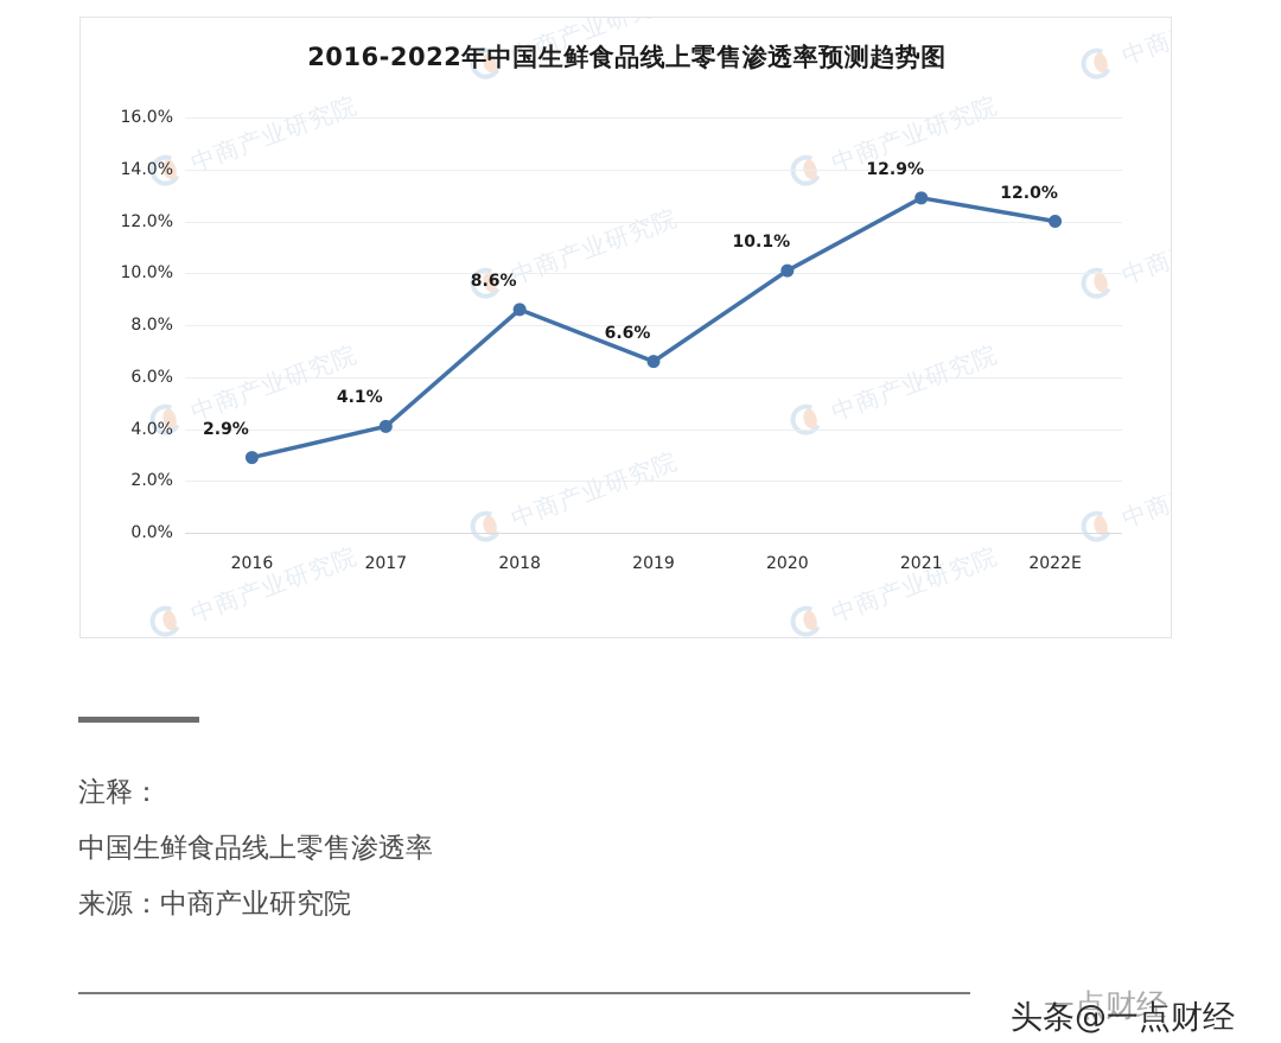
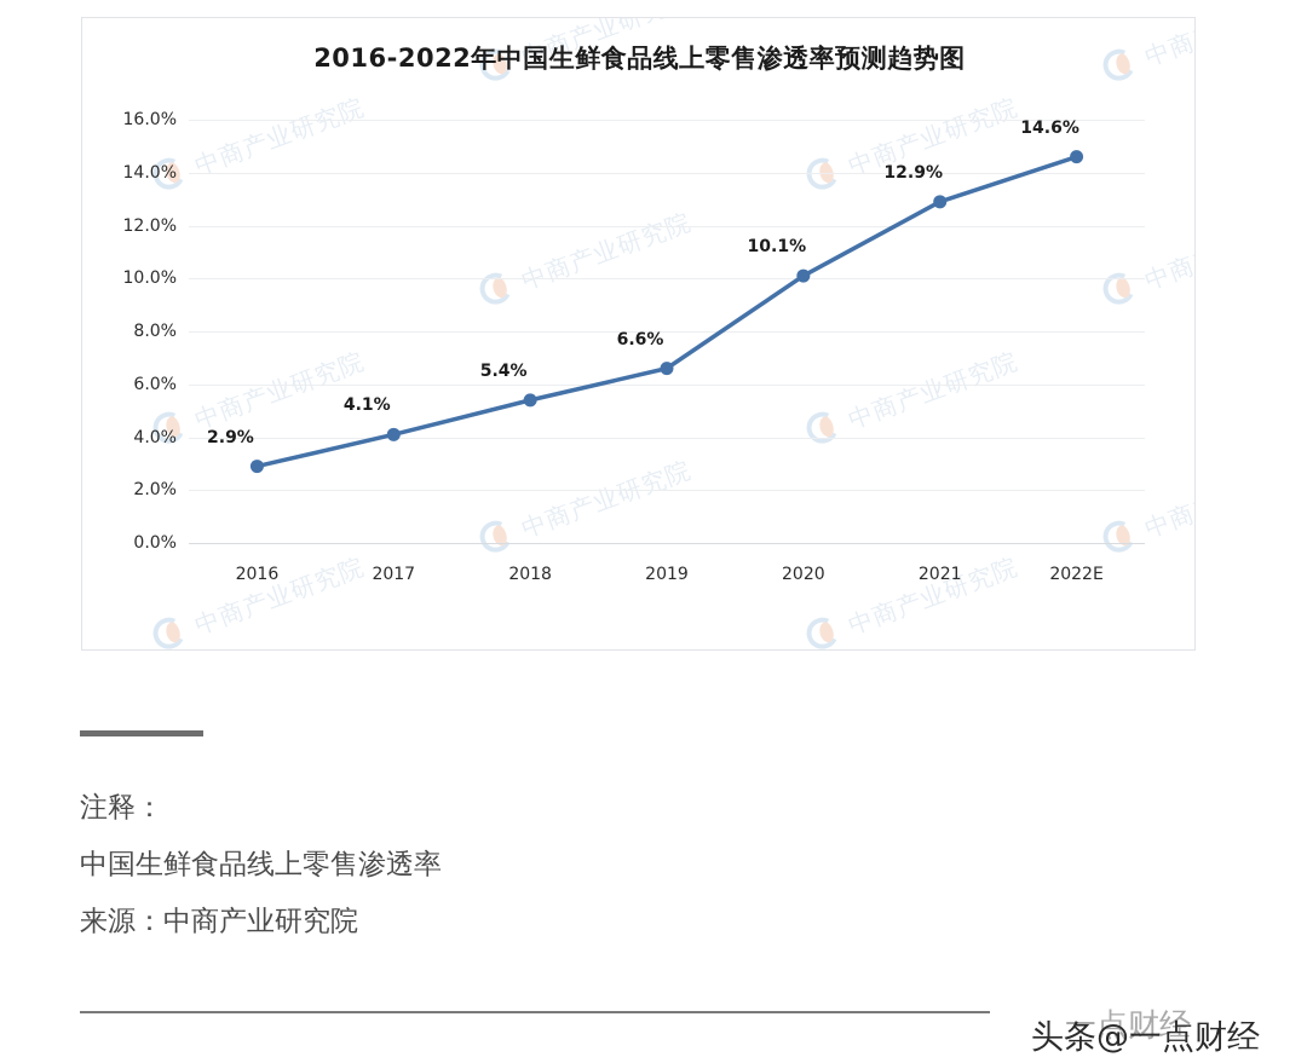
2018: 8.6% -> 5.4%
2022E: 12.0% -> 14.6%
